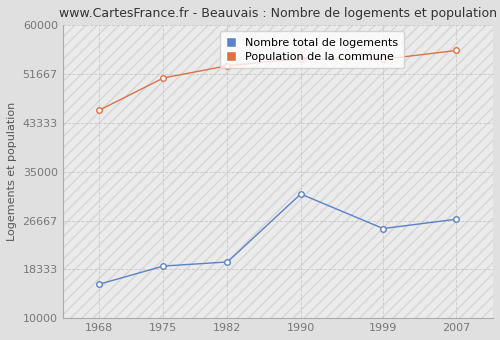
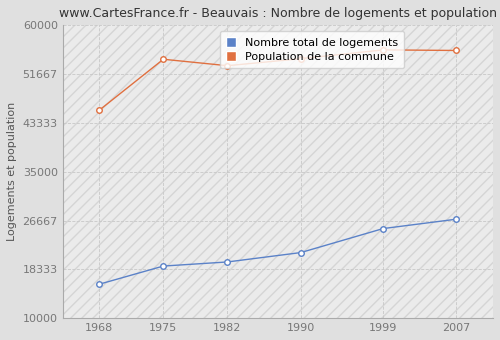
Population de la commune/1975: 51000 -> 54200
Nombre total de logements/1990: 31200 -> 21200
Population de la commune/1999: 54200 -> 55800
